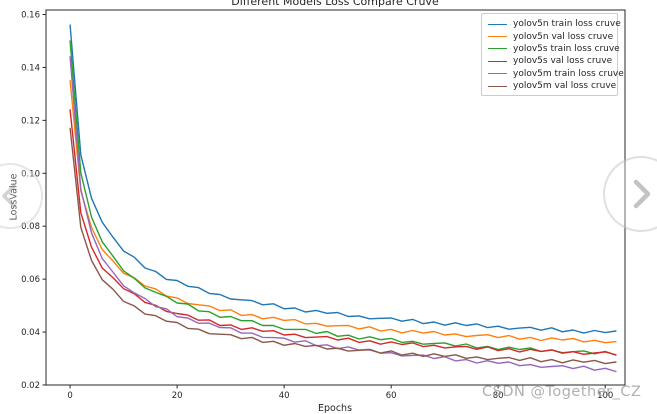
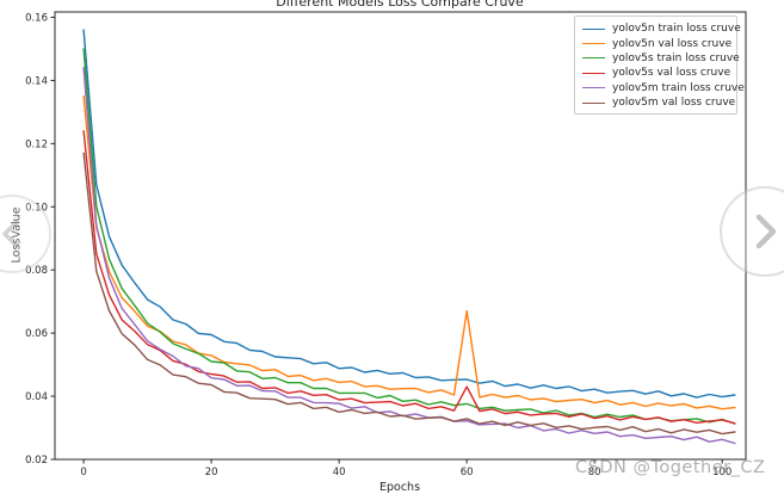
yolov5n val loss cruve/60: 0.041 -> 0.067
yolov5s val loss cruve/60: 0.036 -> 0.043
